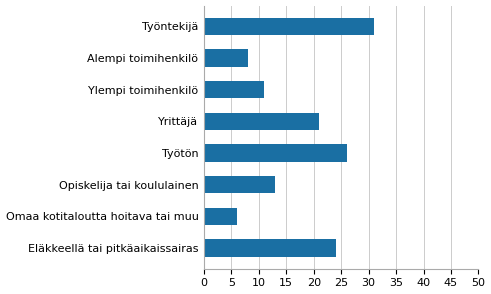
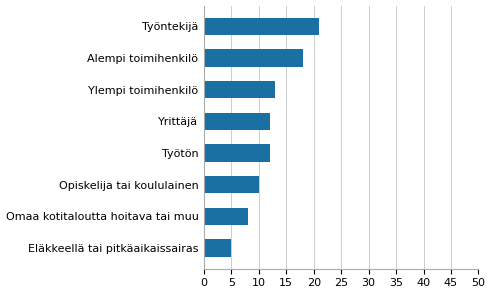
Työntekijä: 31 -> 21
Alempi toimihenkilö: 8 -> 18
Ylempi toimihenkilö: 11 -> 13
Yrittäjä: 21 -> 12
Työtön: 26 -> 12
Opiskelija tai koululainen: 13 -> 10
Omaa kotitaloutta hoitava tai muu: 6 -> 8
Eläkkeellä tai pitkäaikaissairas: 24 -> 5
